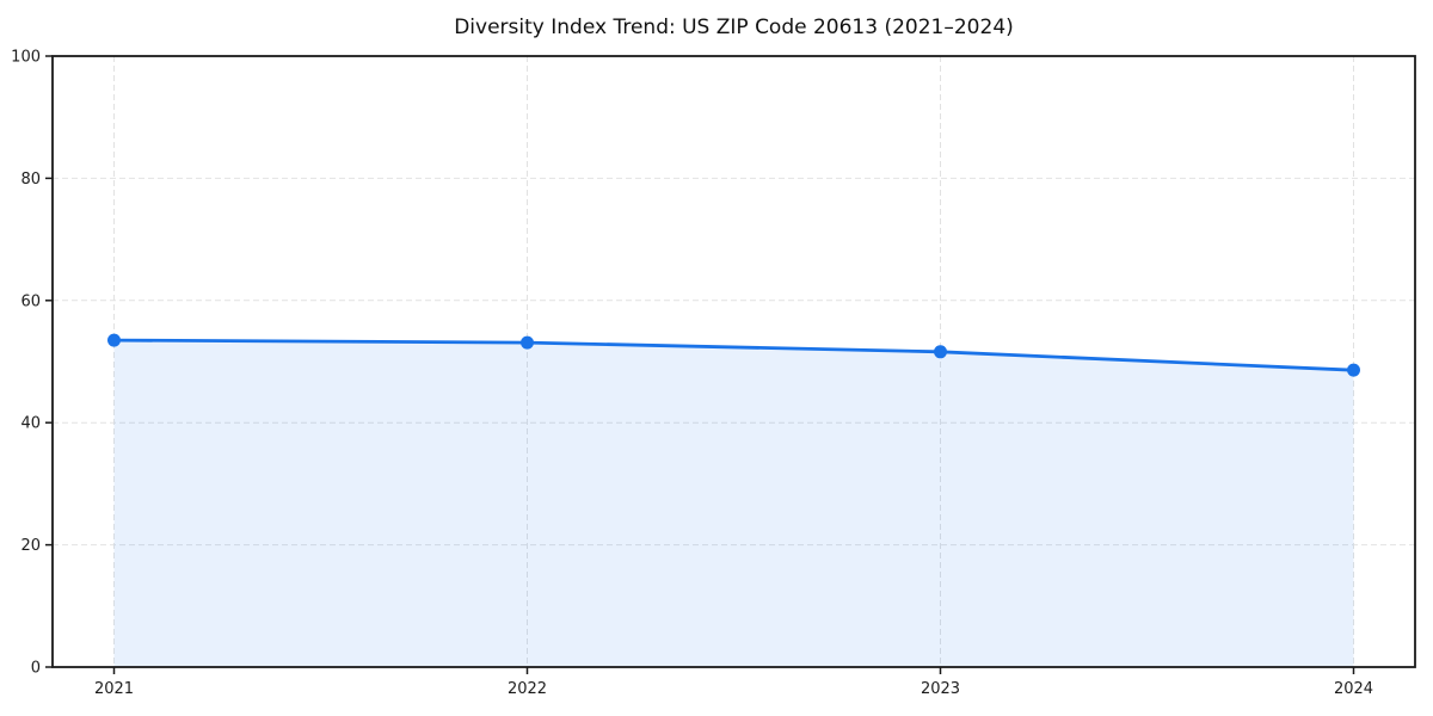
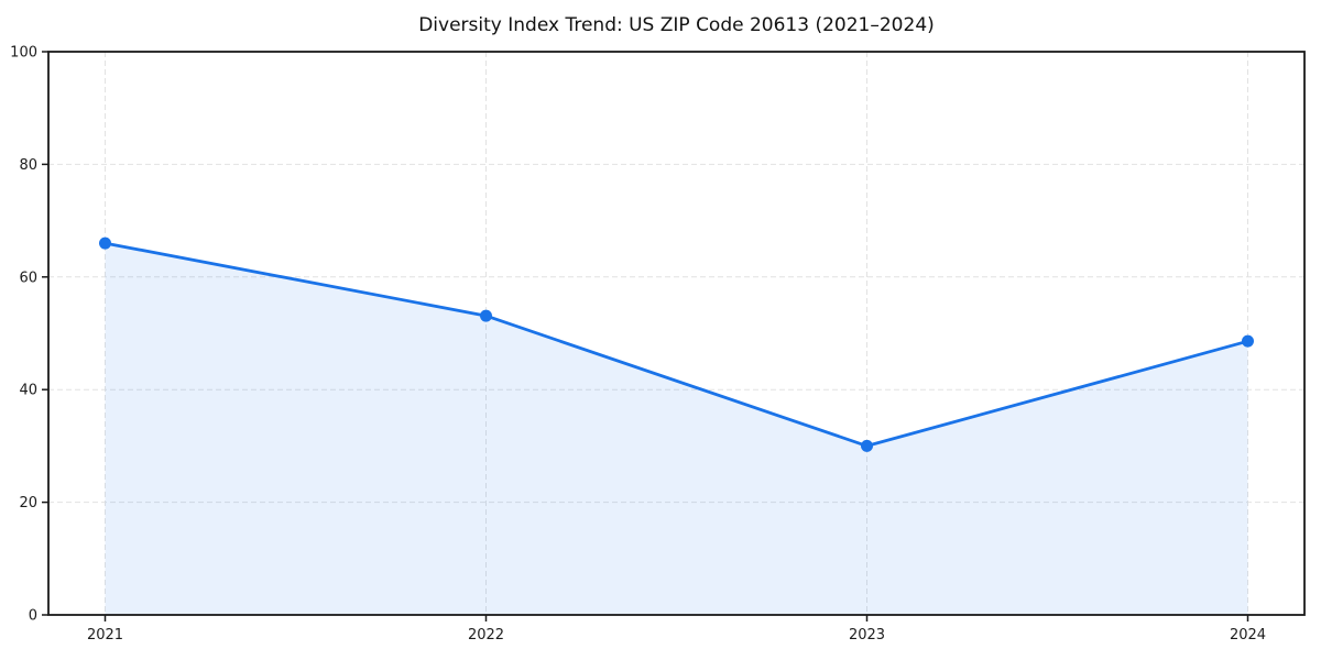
2021: 54 -> 66
2023: 52 -> 30
